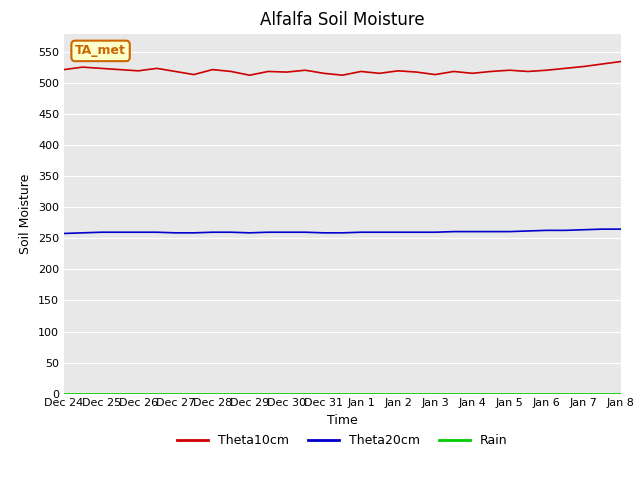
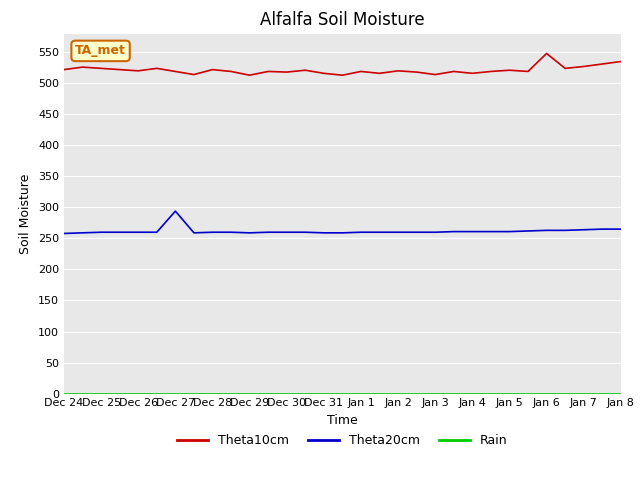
Theta20cm/Dec 27: 259 -> 294
Theta10cm/Jan 6: 521 -> 548
